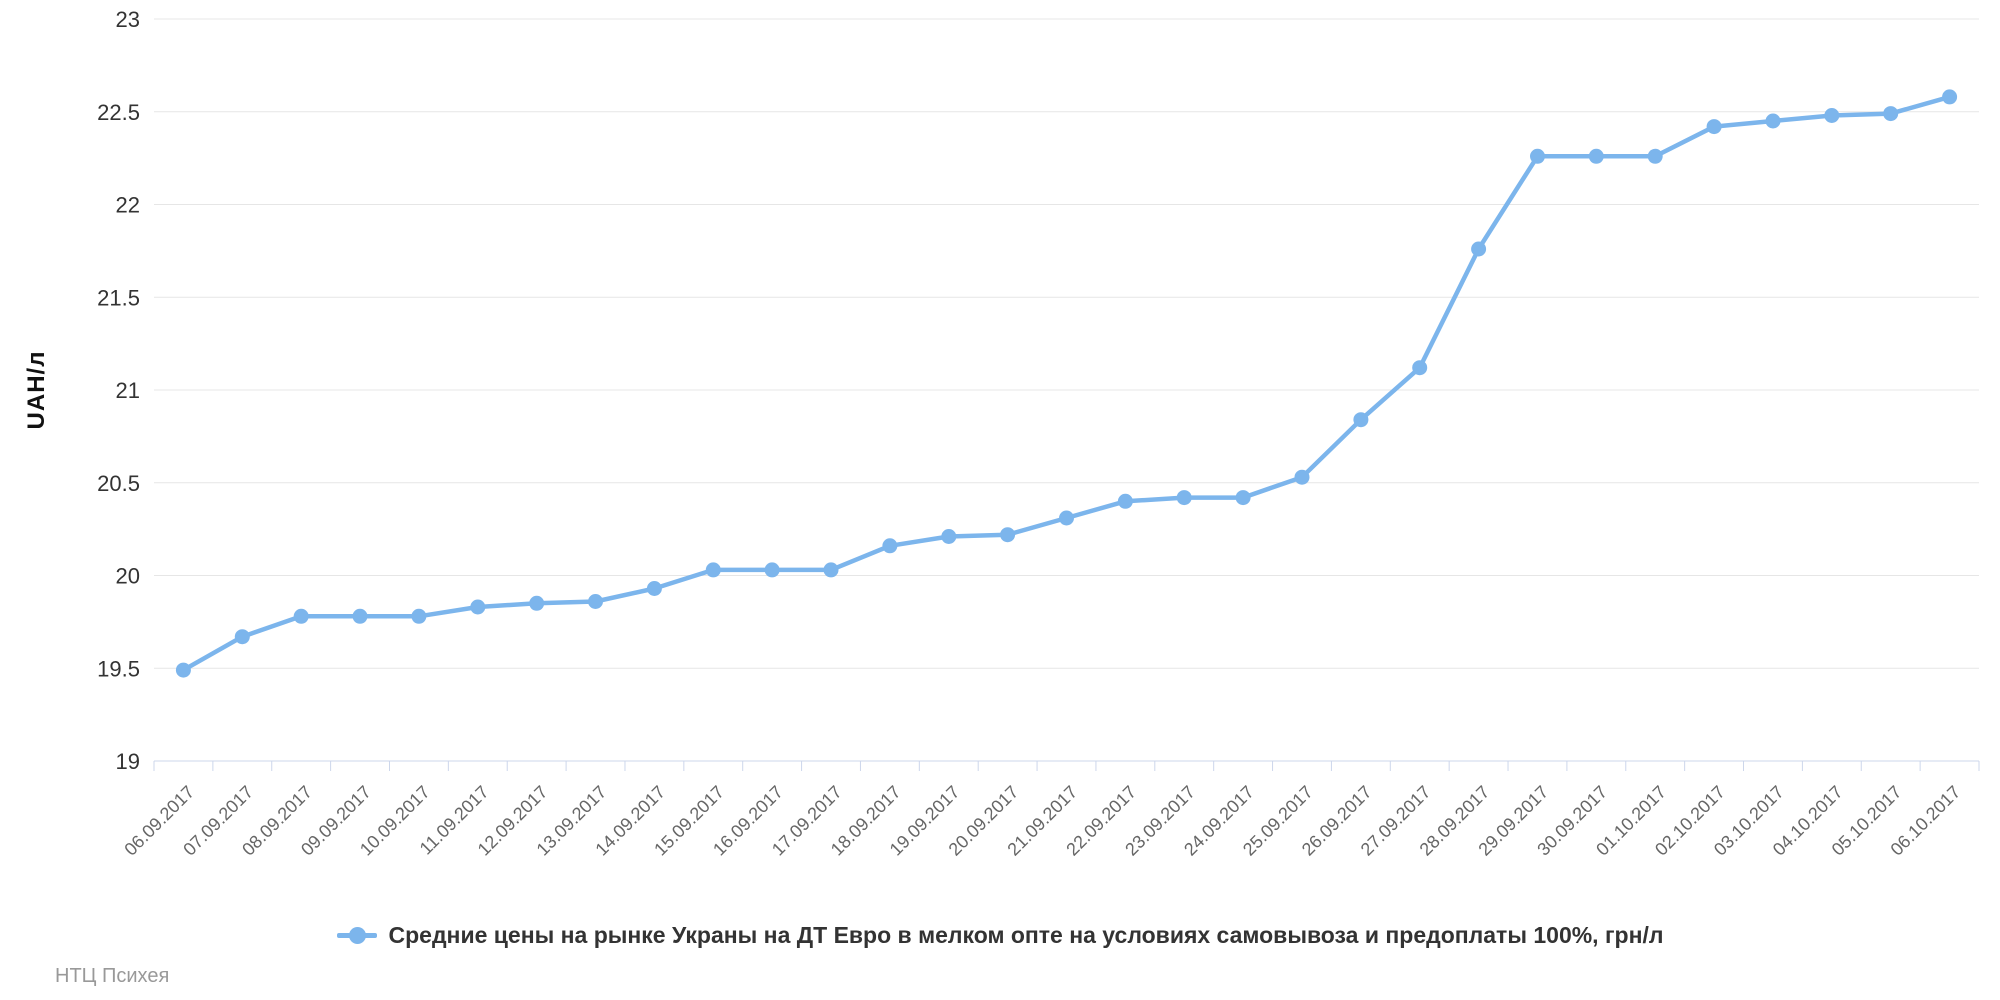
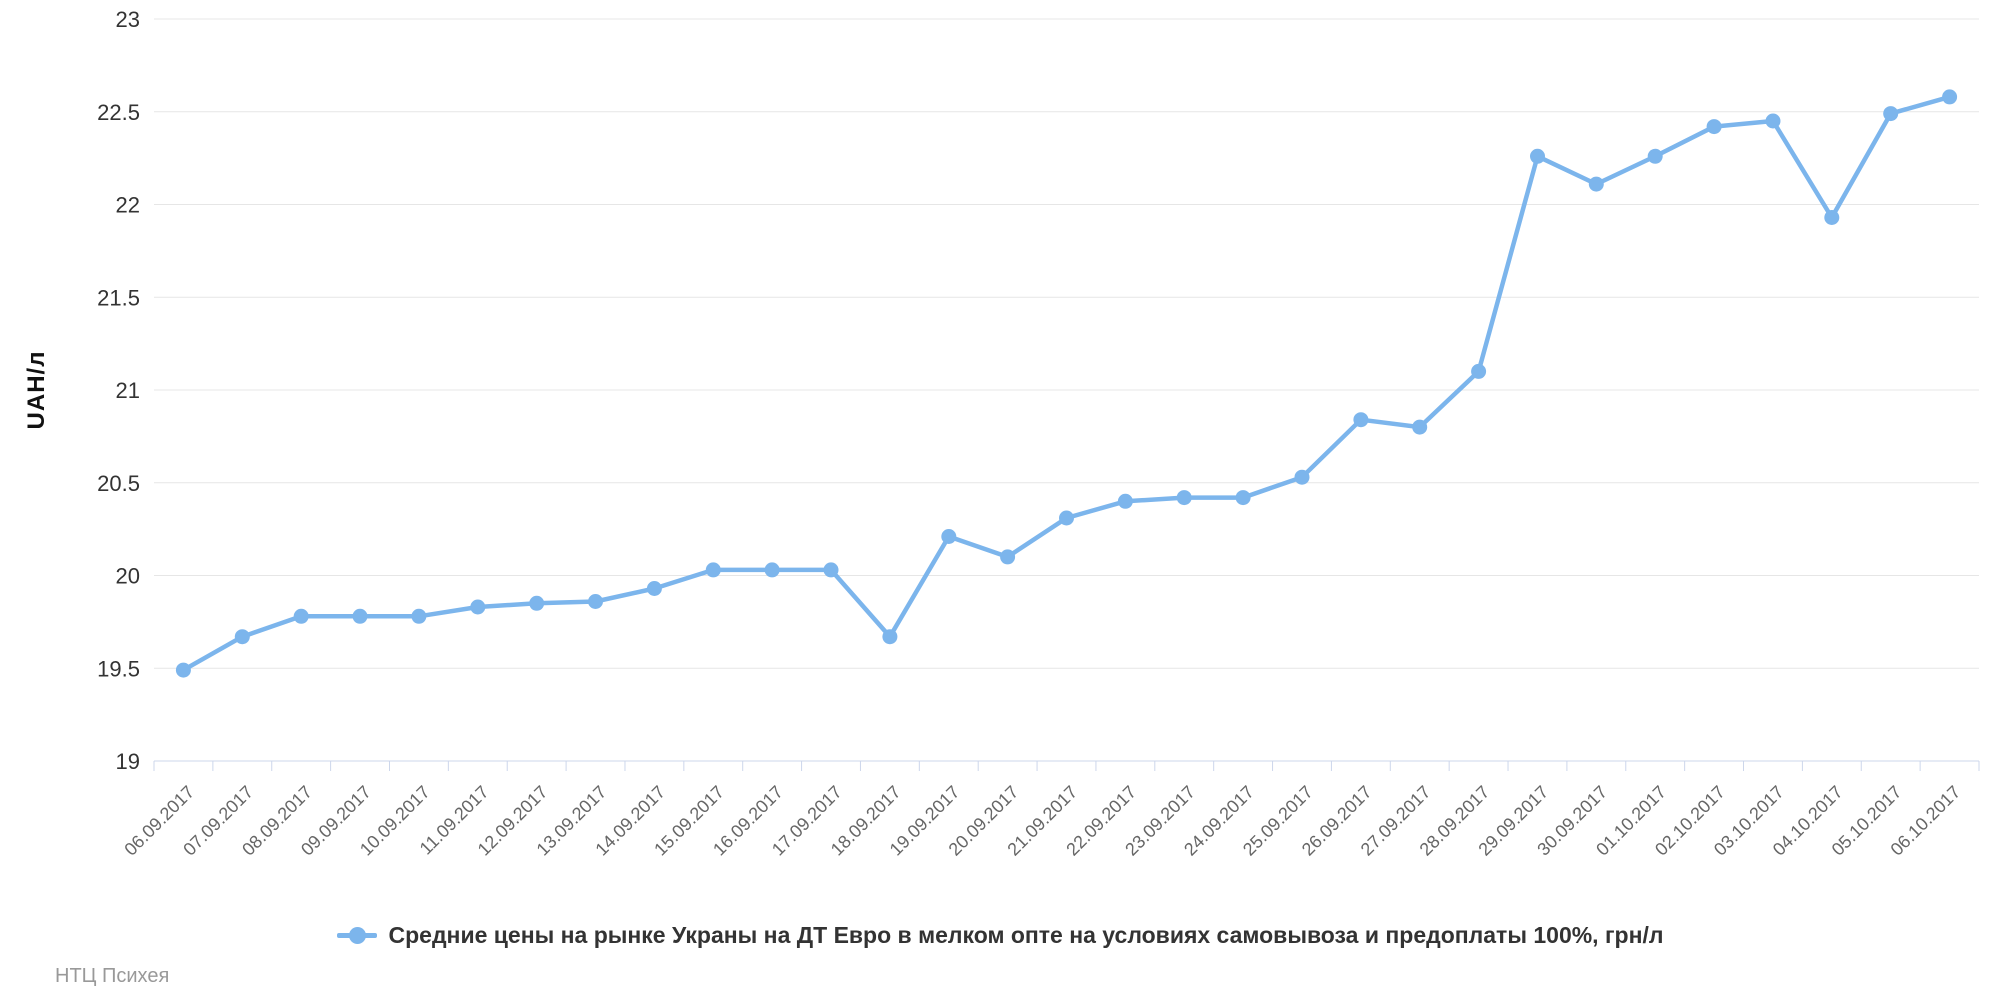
18.09.2017: 20.16 -> 19.67
20.09.2017: 20.22 -> 20.10
27.09.2017: 21.12 -> 20.80
28.09.2017: 21.76 -> 21.10
30.09.2017: 22.26 -> 22.11
04.10.2017: 22.48 -> 21.93
